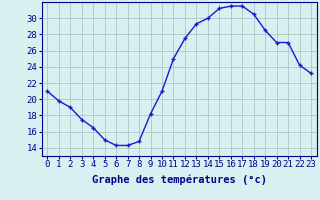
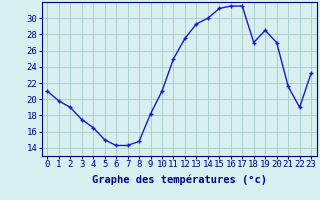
18: 30.5 -> 27.0
21: 27.0 -> 21.6
22: 24.2 -> 19.0
